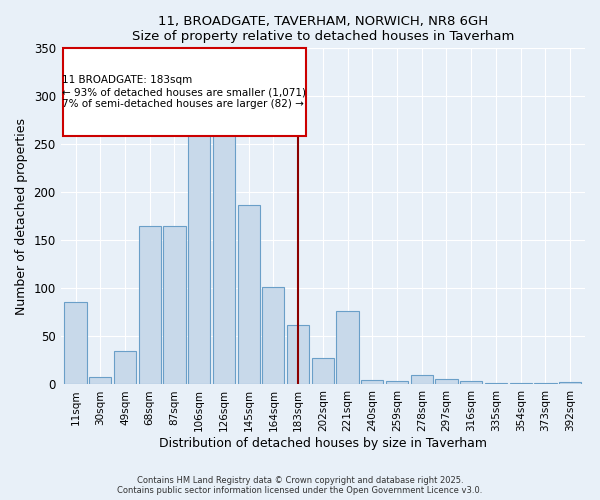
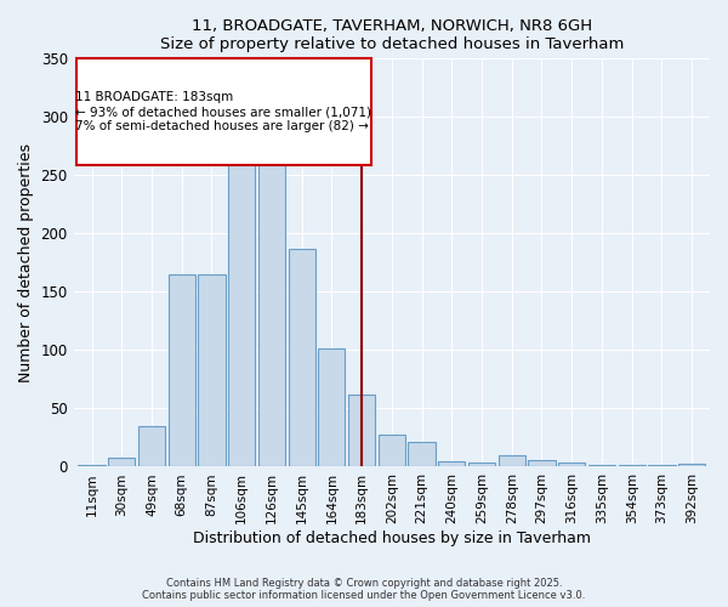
11sqm: 86 -> 2
221sqm: 76 -> 21
